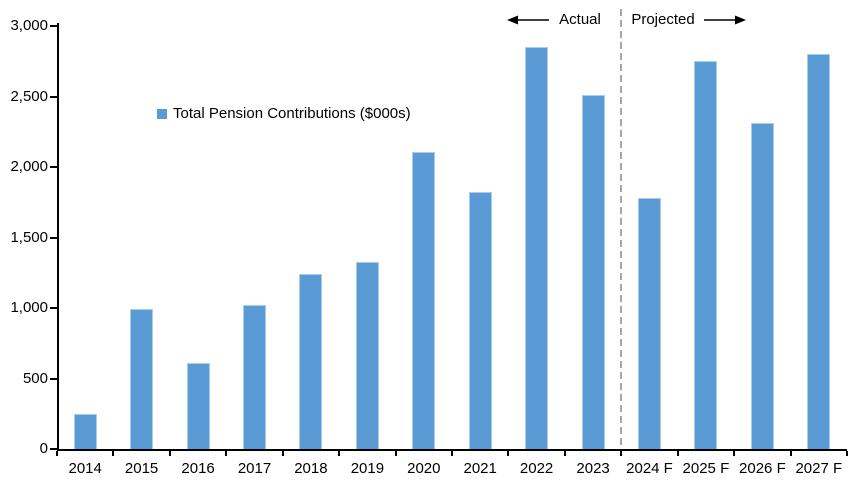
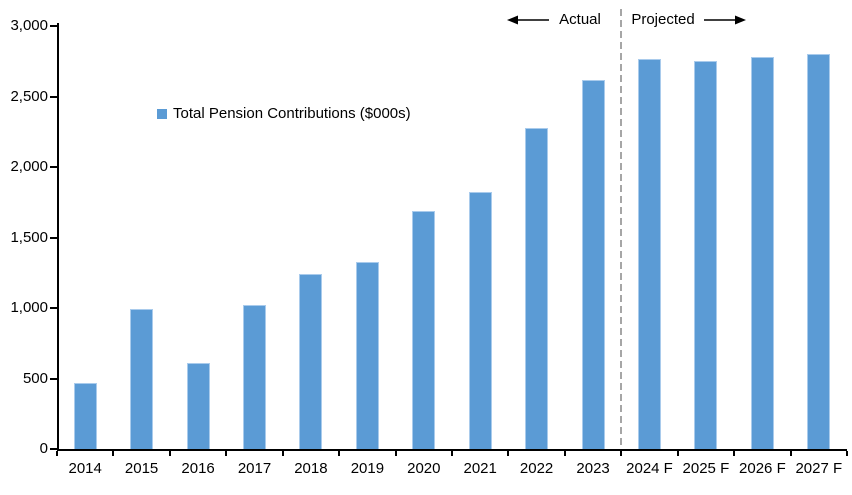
2014: 250 -> 470
2020: 2110 -> 1680
2022: 2850 -> 2280
2023: 2510 -> 2620
2024 F: 1780 -> 2760
2026 F: 2310 -> 2780
